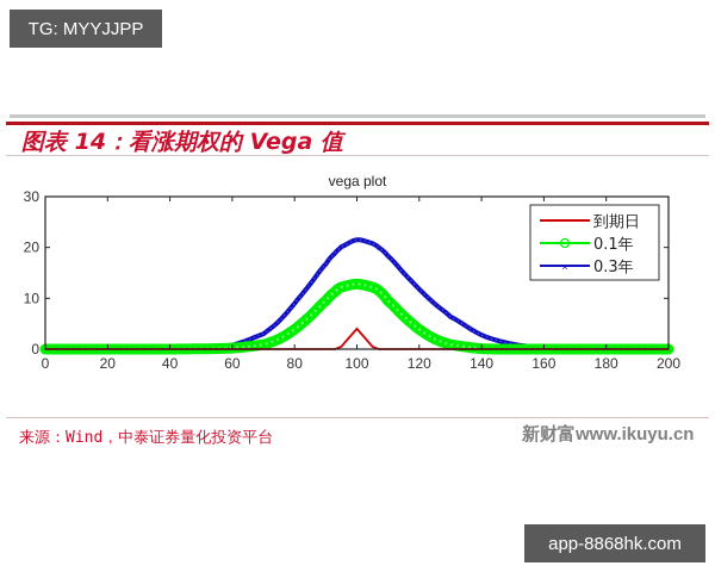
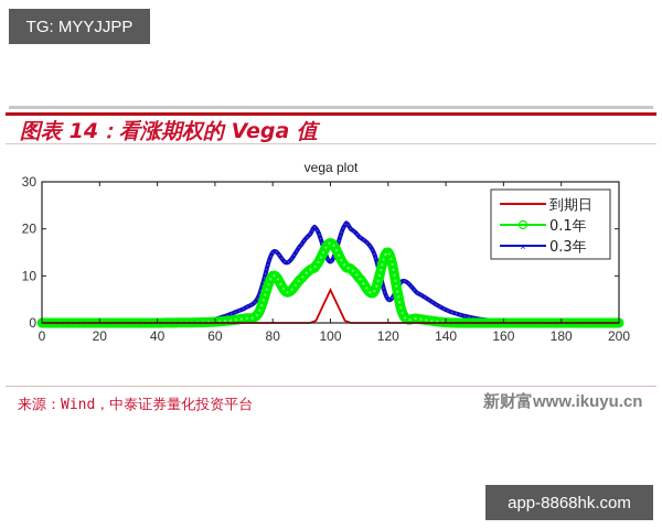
0.1年/80: 4 -> 10
0.3年/80: 9 -> 15
到期日/100: 4 -> 7
0.1年/100: 13 -> 17
0.3年/100: 22 -> 13
0.1年/120: 4 -> 15
0.3年/120: 12 -> 5
